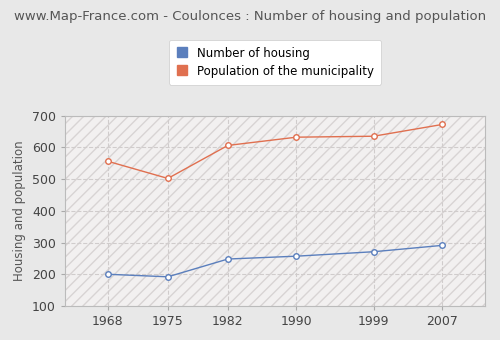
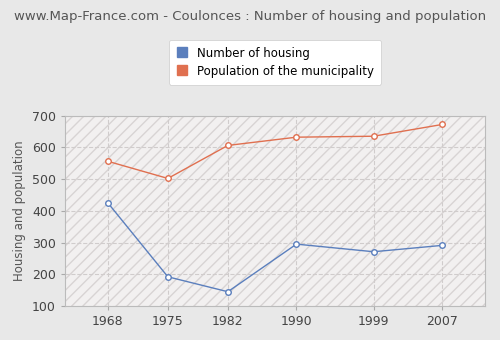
Number of housing/1968: 200 -> 425
Number of housing/1982: 248 -> 145
Number of housing/1990: 257 -> 295
